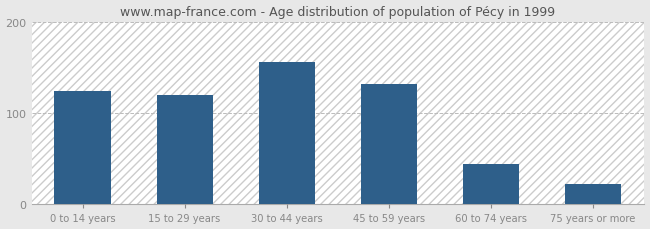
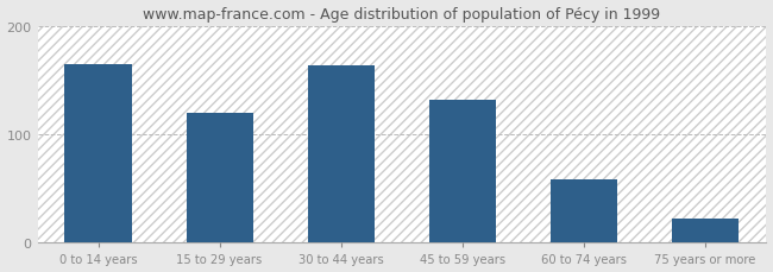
0 to 14 years: 124 -> 165
30 to 44 years: 156 -> 163
60 to 74 years: 44 -> 58
